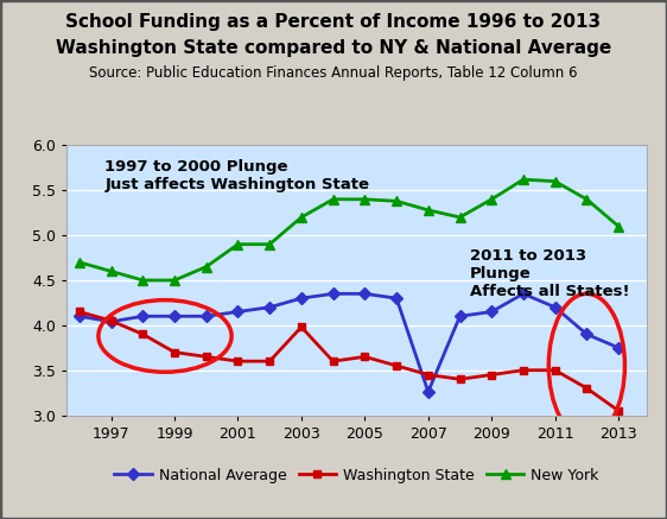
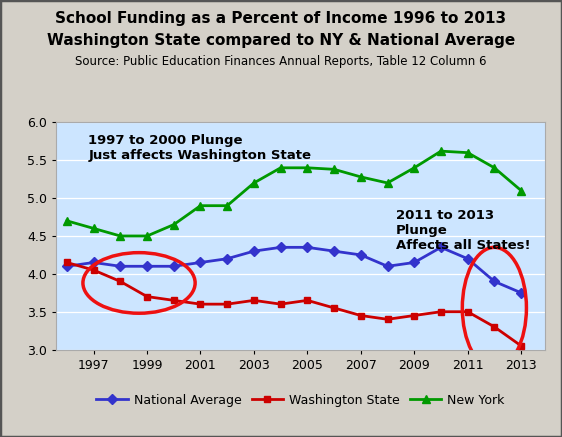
National Average/1997: 4.04 -> 4.15
Washington State/2003: 3.98 -> 3.65
National Average/2007: 3.26 -> 4.25
